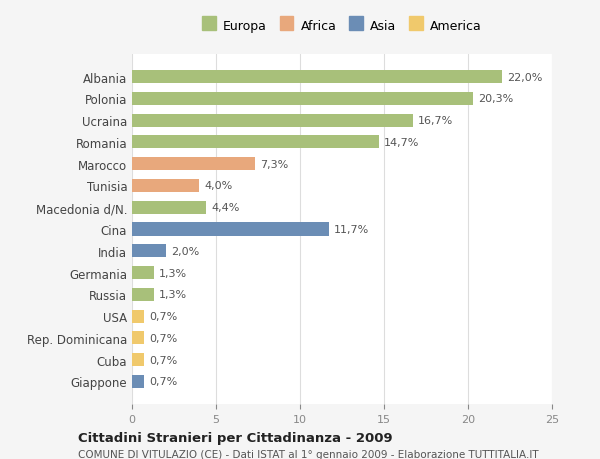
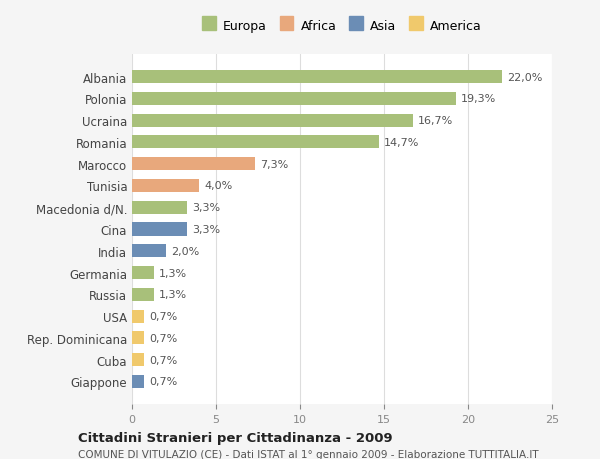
Polonia: 20,3% -> 19,3%
Macedonia d/N.: 4,4% -> 3,3%
Cina: 11,7% -> 3,3%
